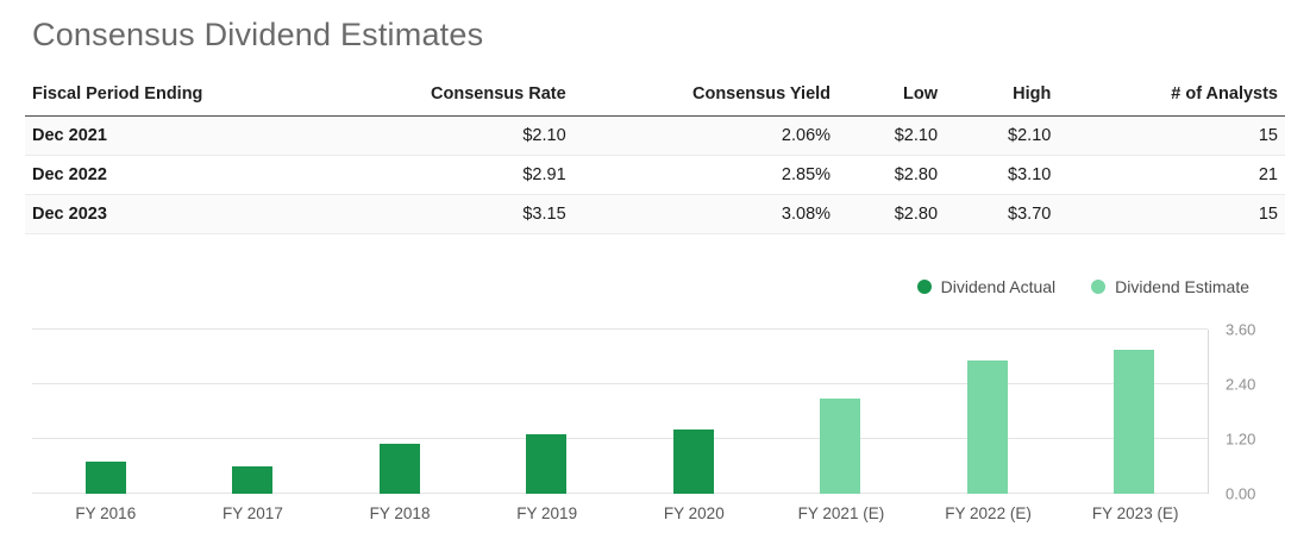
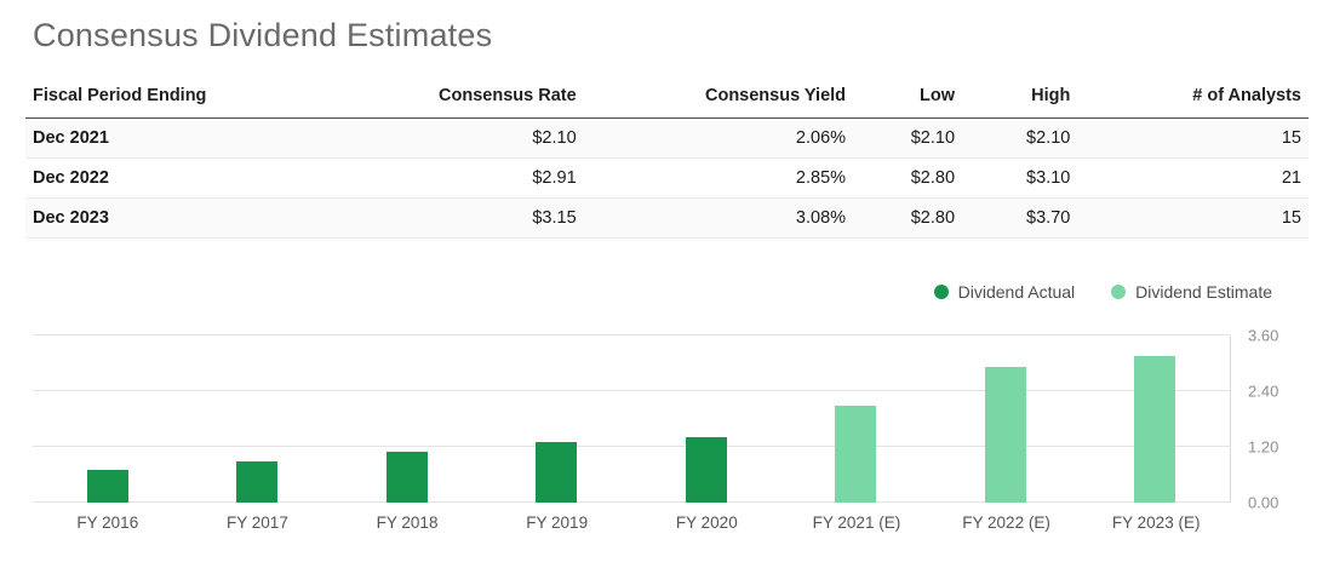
Dividend Actual/FY 2017: 0.6 -> 0.9
